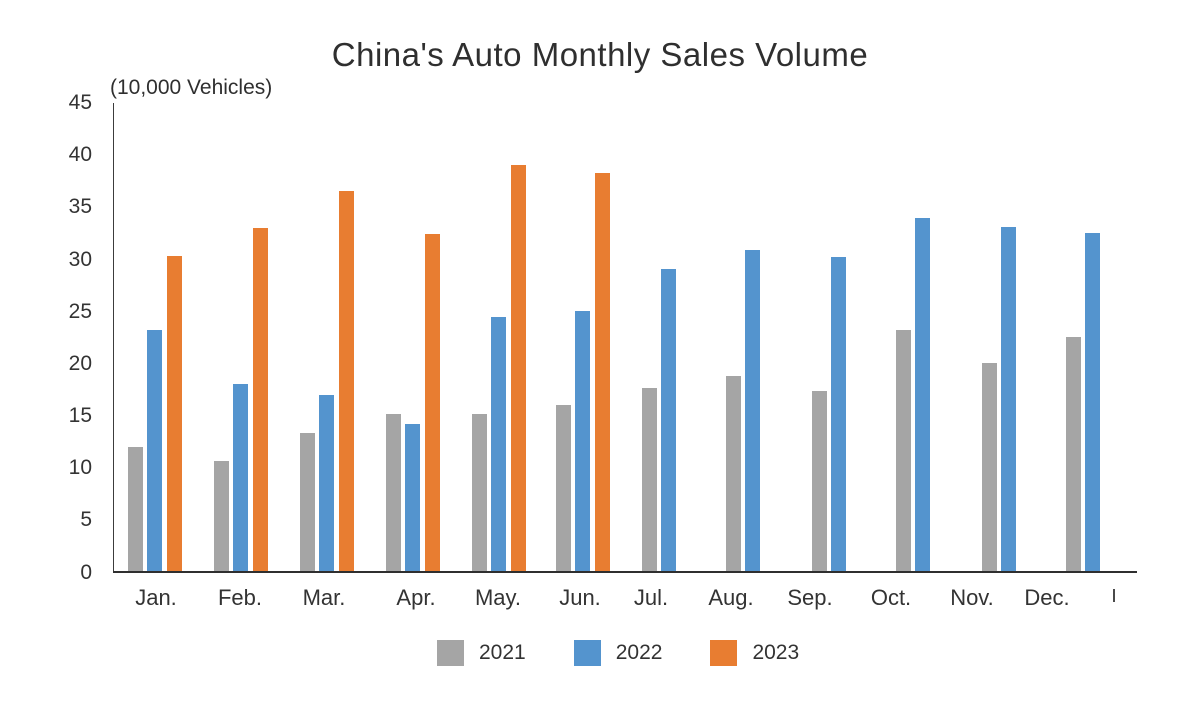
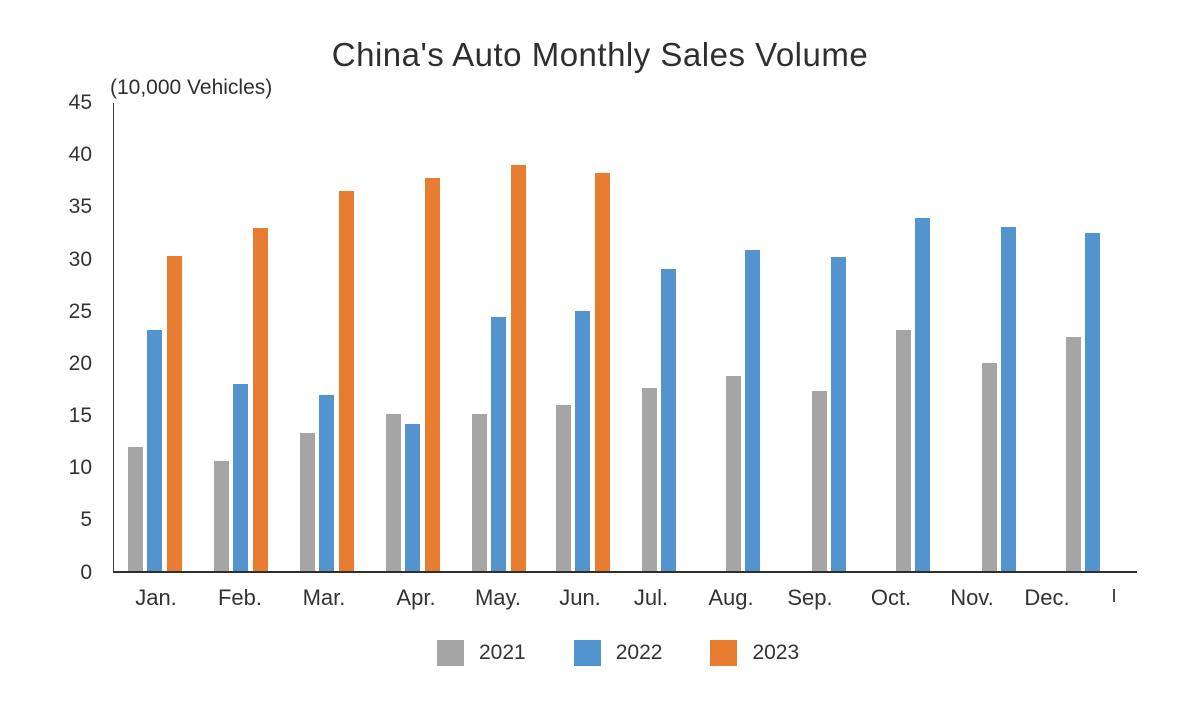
2023/Apr.: 32.3 -> 37.7
